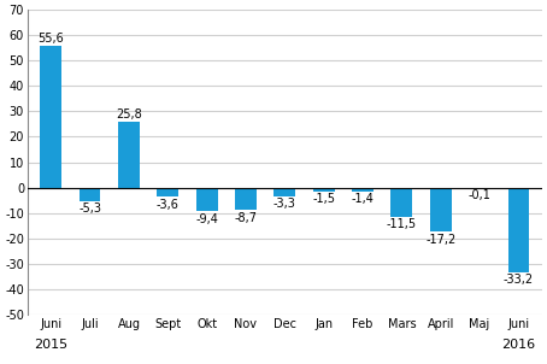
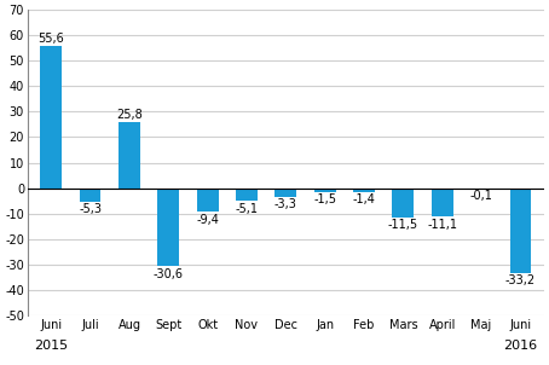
Sept: -3,6 -> -30,6
Nov: -8,7 -> -5,1
April: -17,2 -> -11,1
